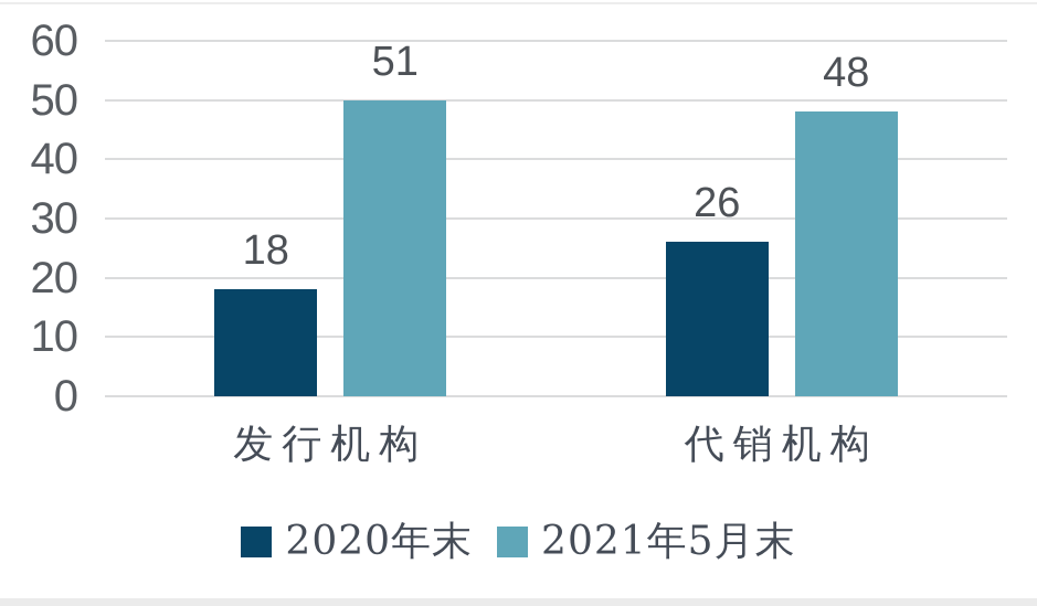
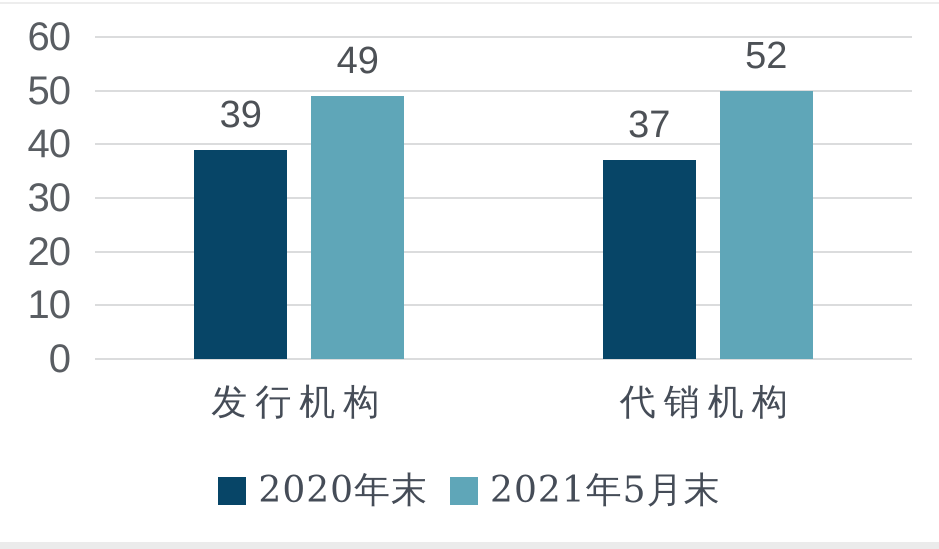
2020年末/发行机构: 18 -> 39
2021年5月末/发行机构: 51 -> 49
2020年末/代销机构: 26 -> 37
2021年5月末/代销机构: 48 -> 52
